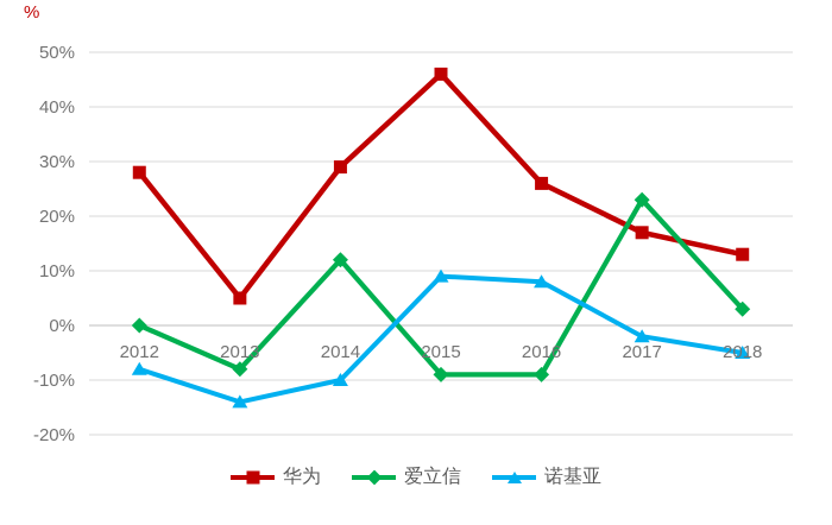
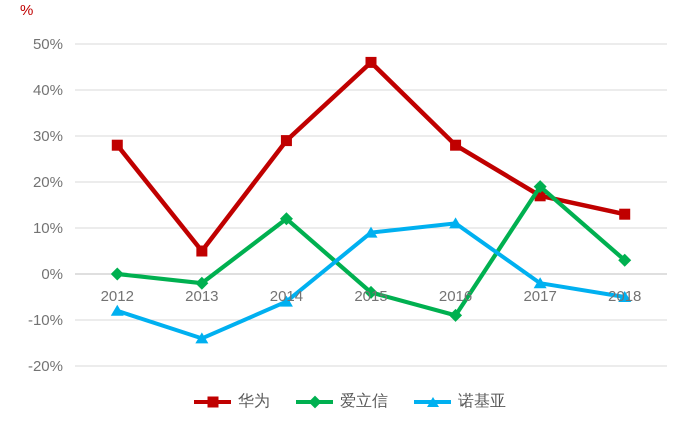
爱立信/2013: -8% -> -2%
诺基亚/2014: -10% -> -6%
爱立信/2015: -9% -> -4%
华为/2016: 26% -> 28%
诺基亚/2016: 8% -> 11%
爱立信/2017: 23% -> 19%
